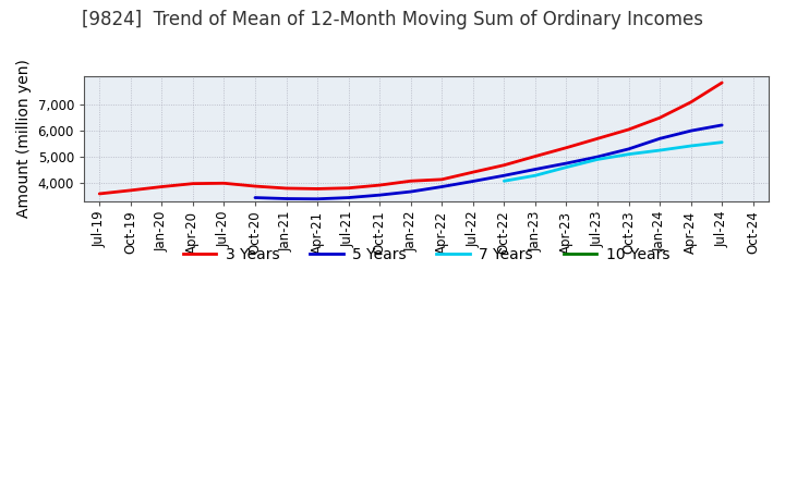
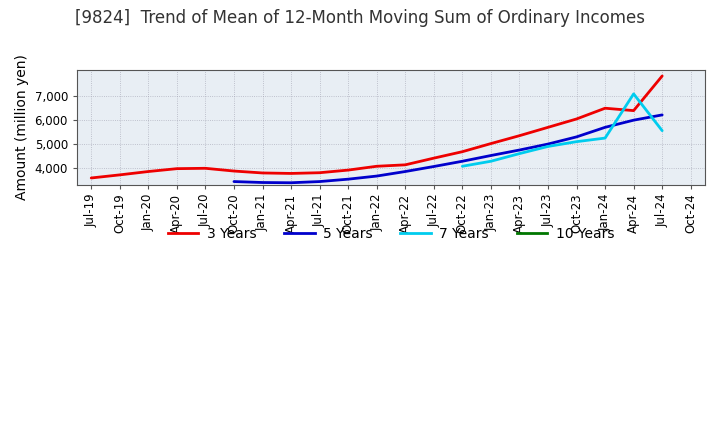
3 Years/Apr-24: 7,100 -> 6,400
7 Years/Apr-24: 5,420 -> 7,100
